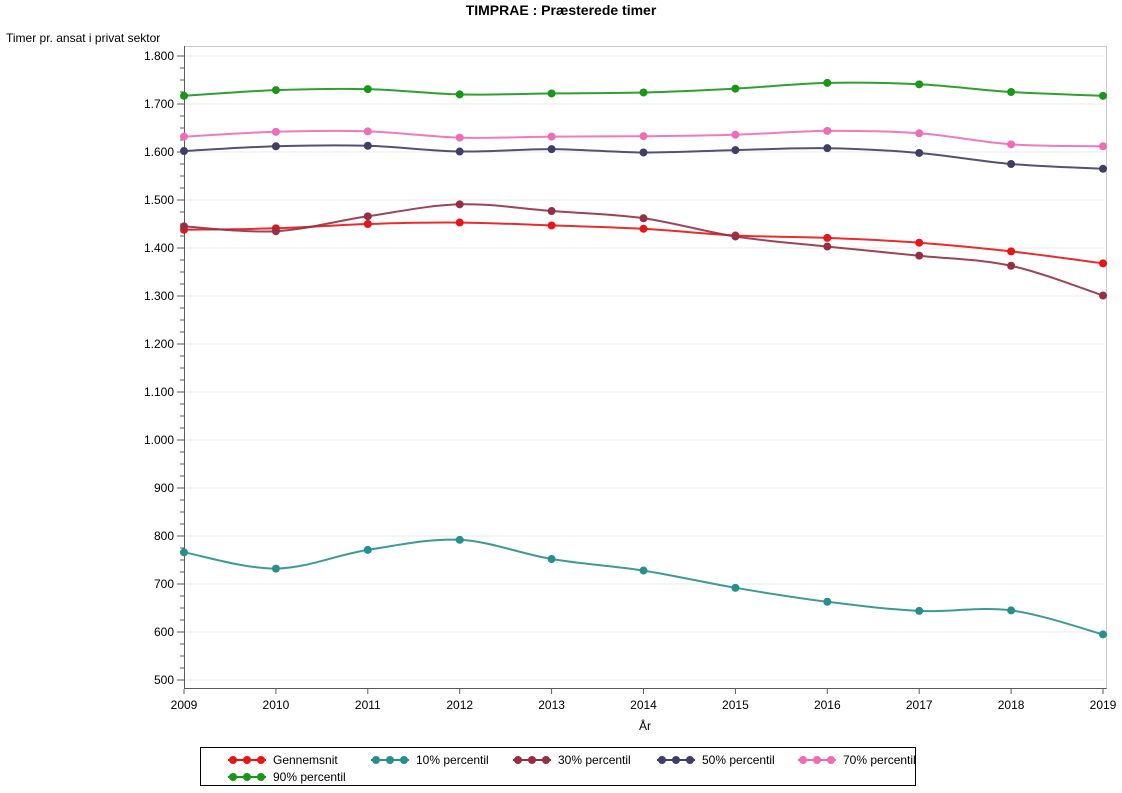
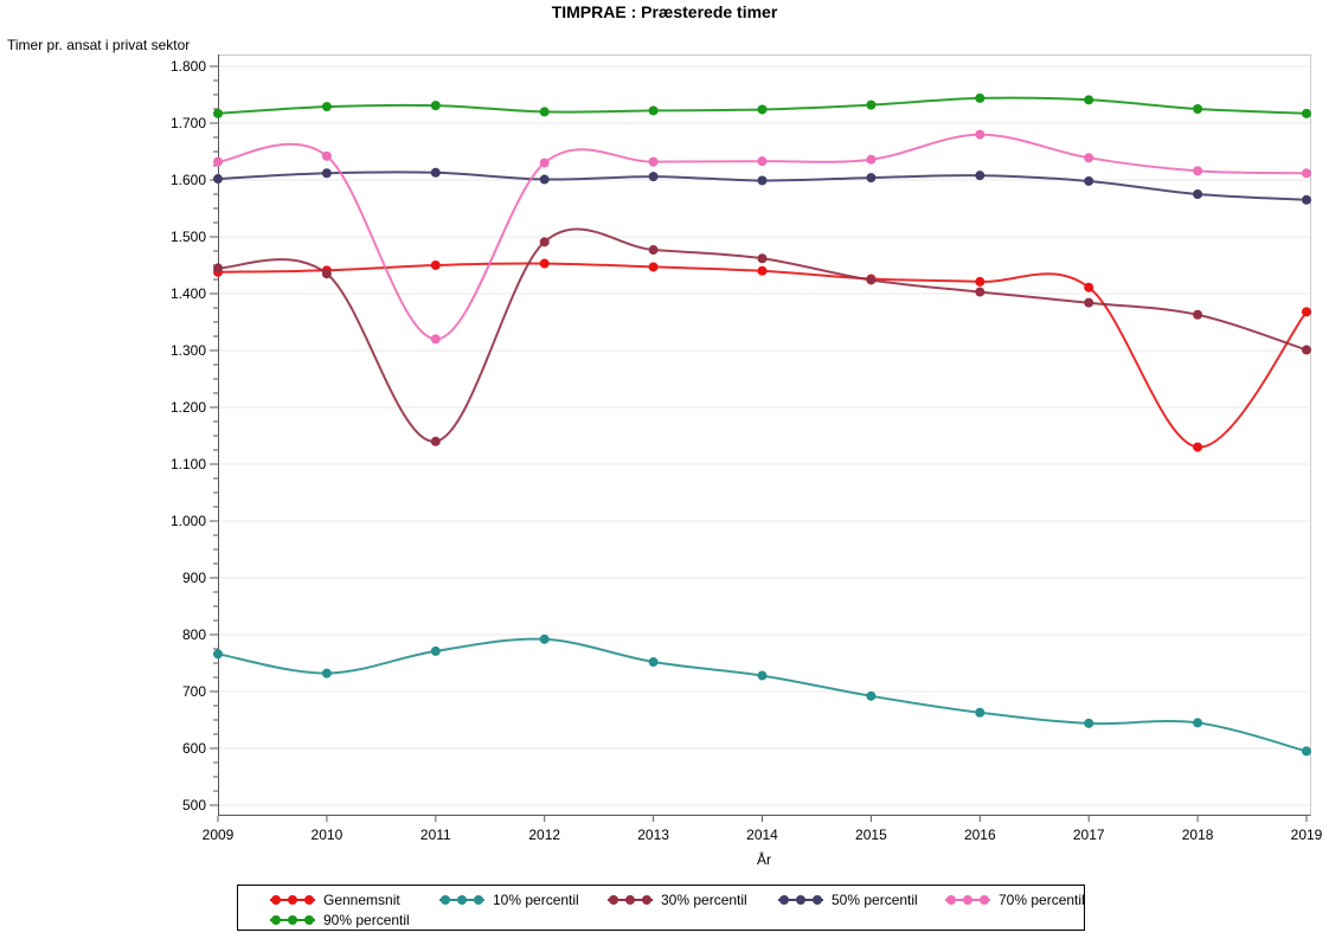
30% percentil/2011: 1470 -> 1140
70% percentil/2011: 1640 -> 1320
70% percentil/2016: 1640 -> 1680
Gennemsnit/2018: 1390 -> 1130
